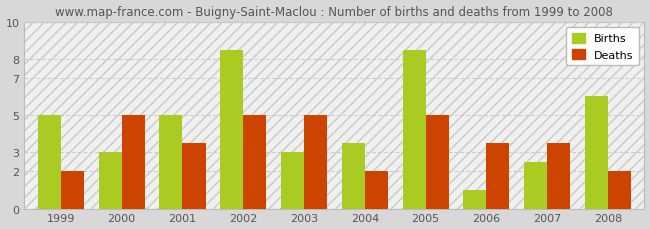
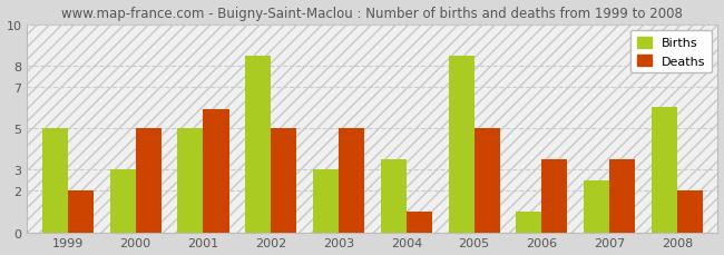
Deaths/2001: 3.5 -> 5.9
Deaths/2004: 2.0 -> 1.0
